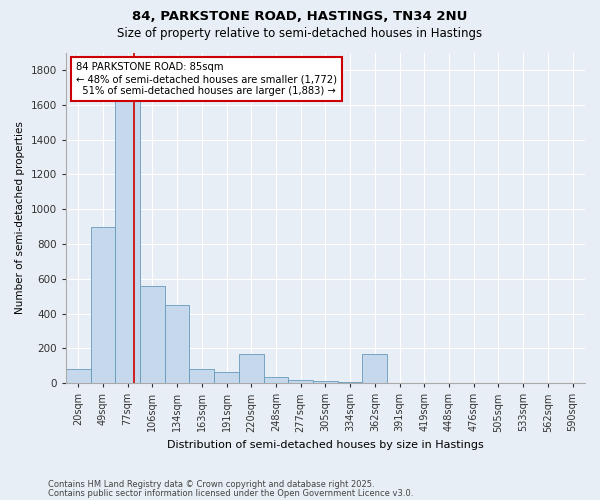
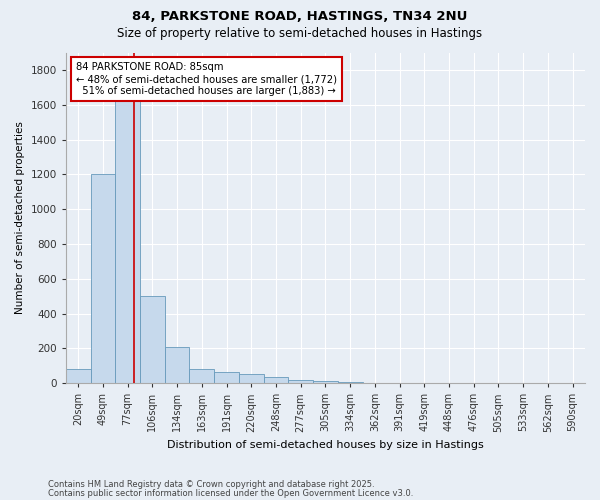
49sqm: 900 -> 1200
106sqm: 560 -> 500
134sqm: 450 -> 210
220sqm: 170 -> 50
362sqm: 170 -> 0
